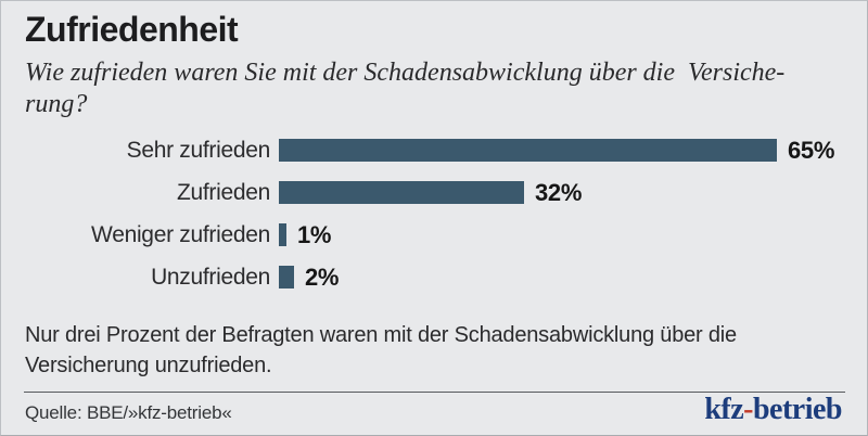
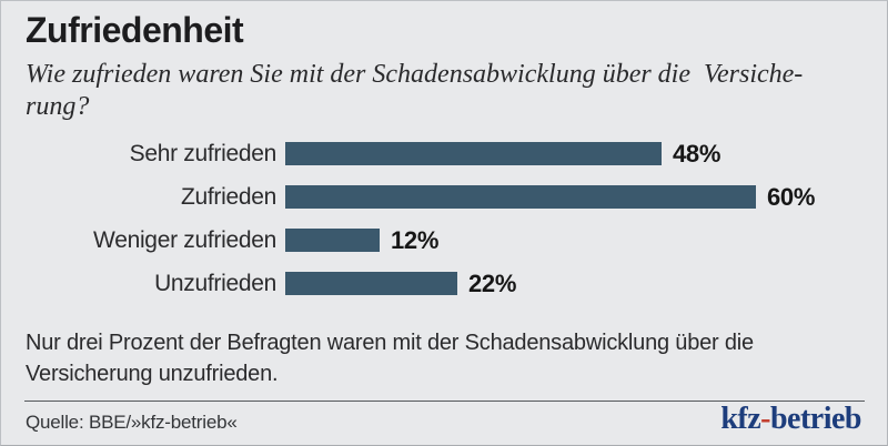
Sehr zufrieden: 65% -> 48%
Zufrieden: 32% -> 60%
Weniger zufrieden: 1% -> 12%
Unzufrieden: 2% -> 22%
